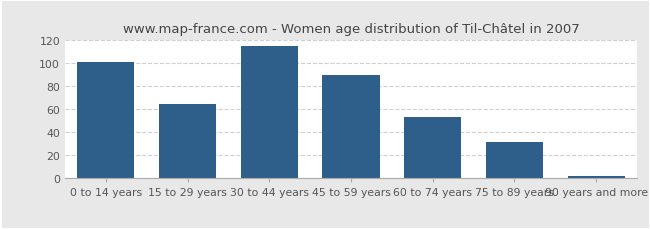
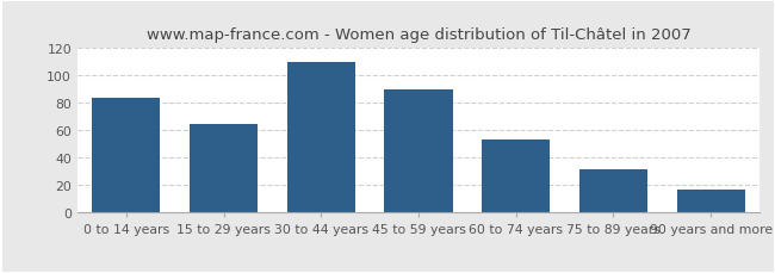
0 to 14 years: 101 -> 84
30 to 44 years: 115 -> 110
90 years and more: 2 -> 17
